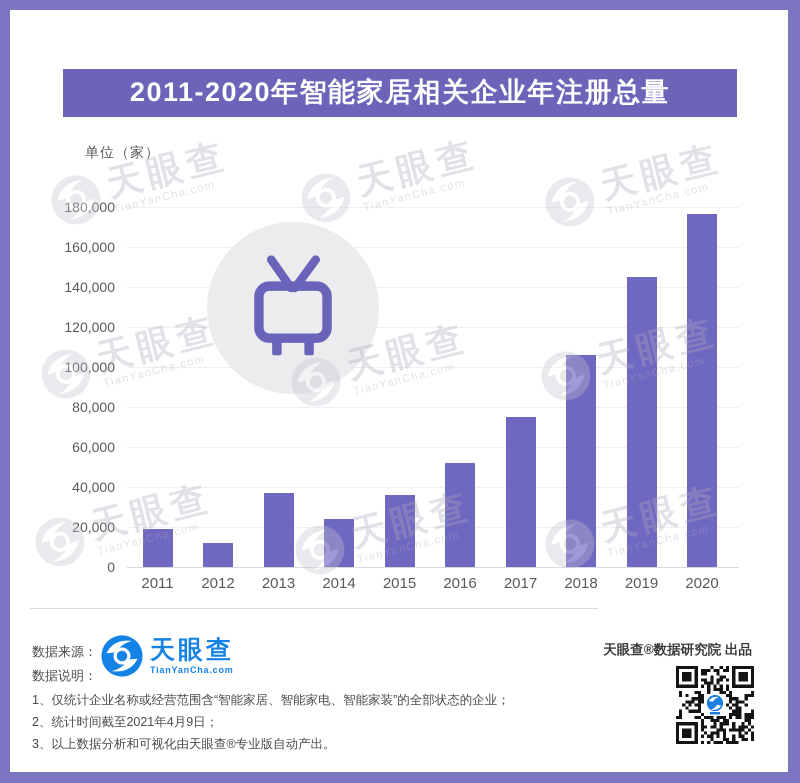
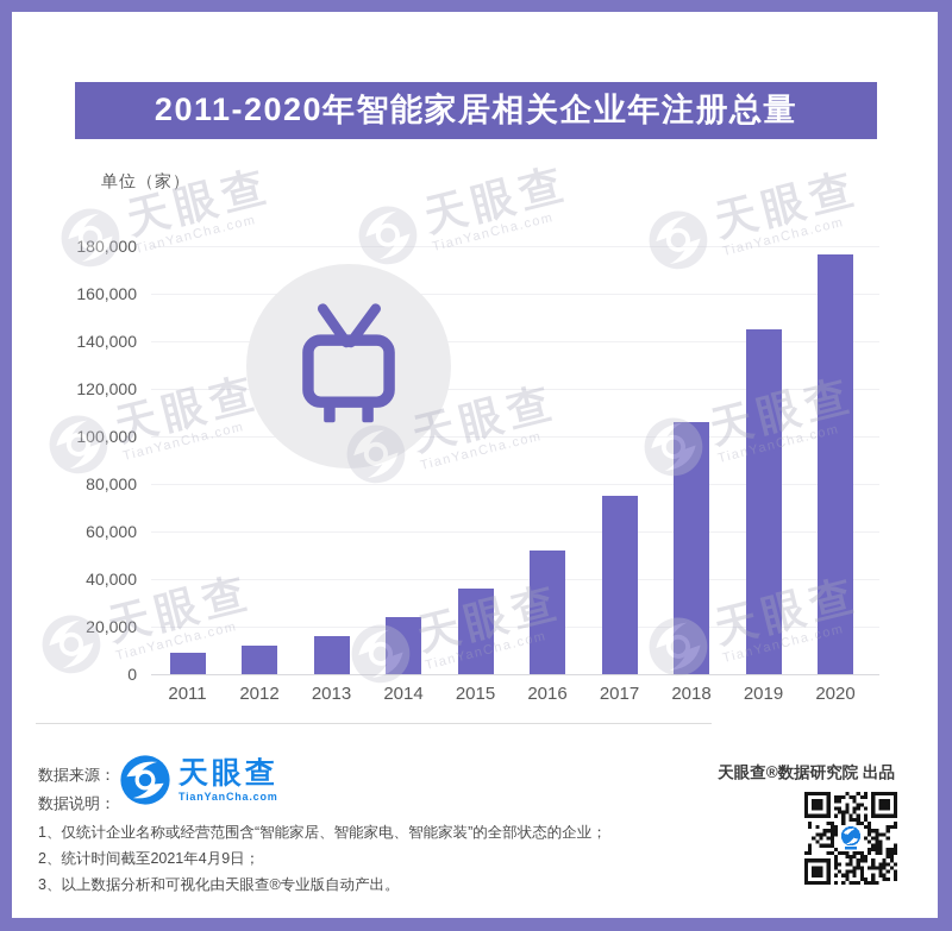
2011: 19000 -> 9000
2013: 37000 -> 16000
